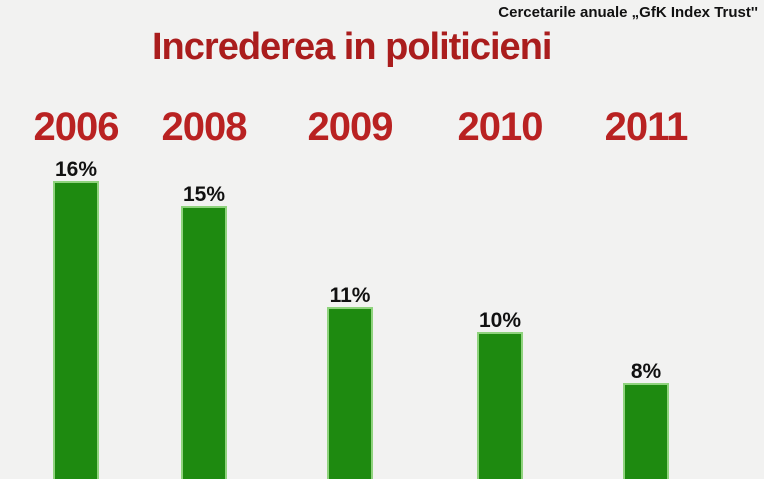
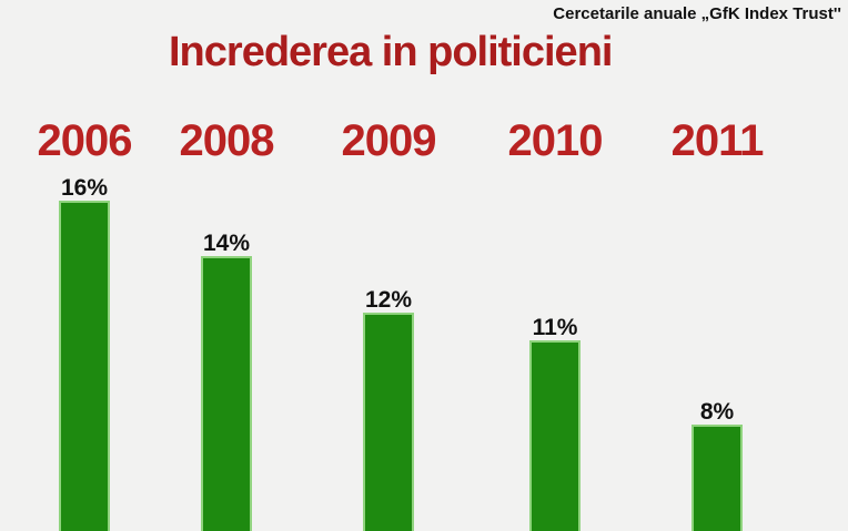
2008: 15% -> 14%
2009: 11% -> 12%
2010: 10% -> 11%
